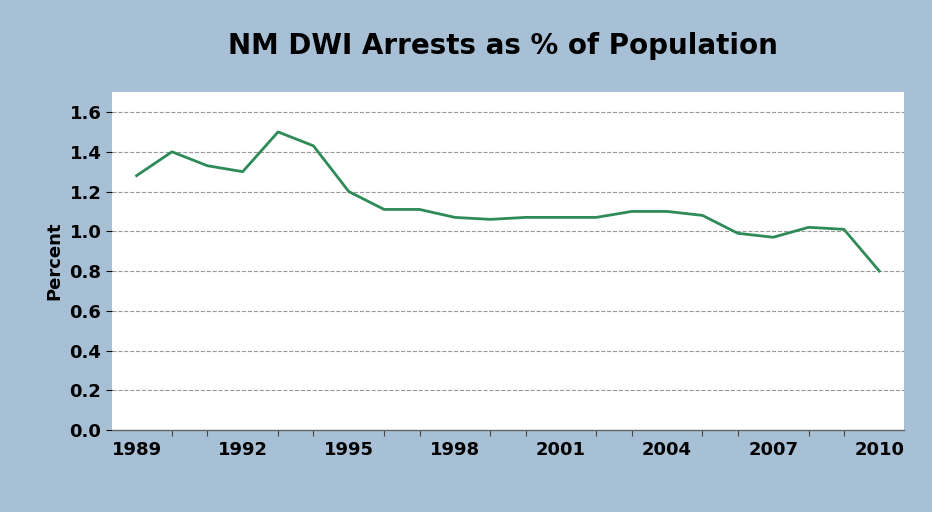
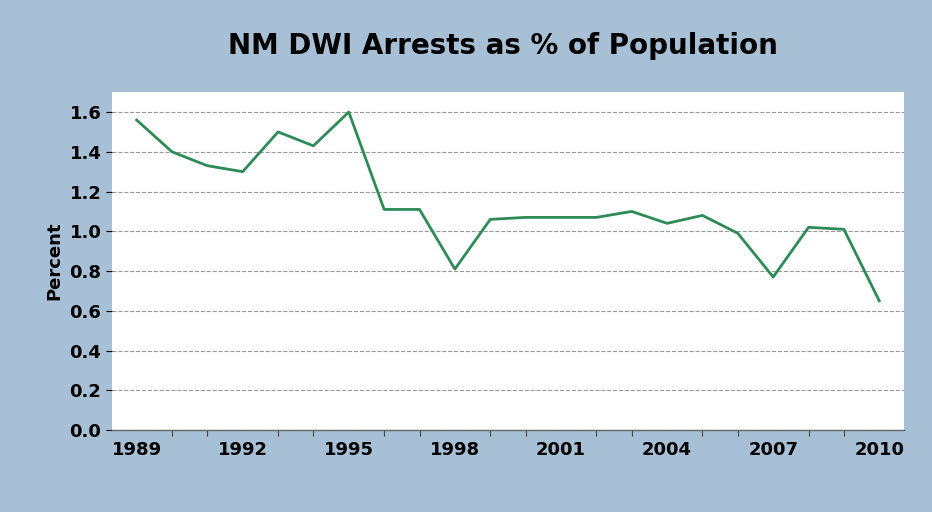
1989: 1.28 -> 1.56
1995: 1.20 -> 1.60
1998: 1.07 -> 0.81
2004: 1.10 -> 1.04
2007: 0.97 -> 0.77
2010: 0.80 -> 0.65
